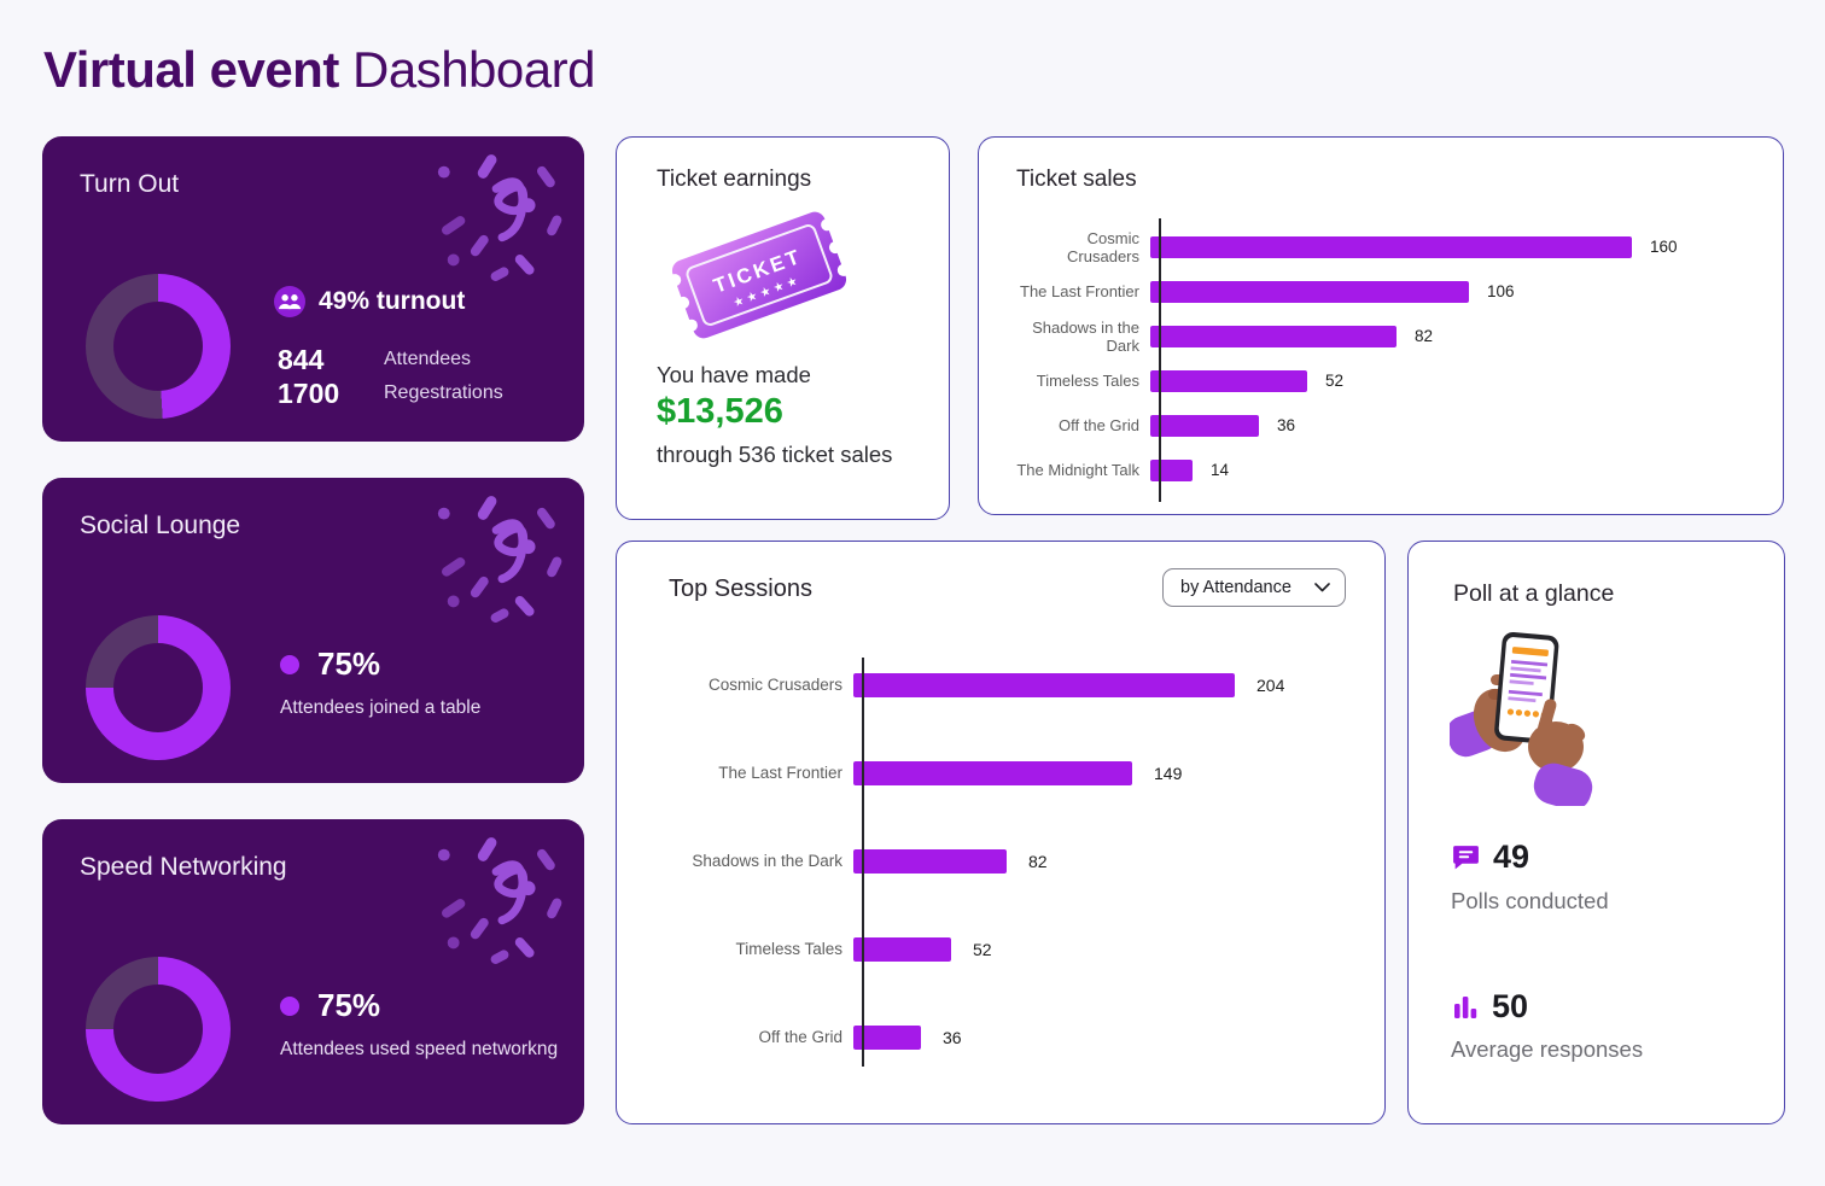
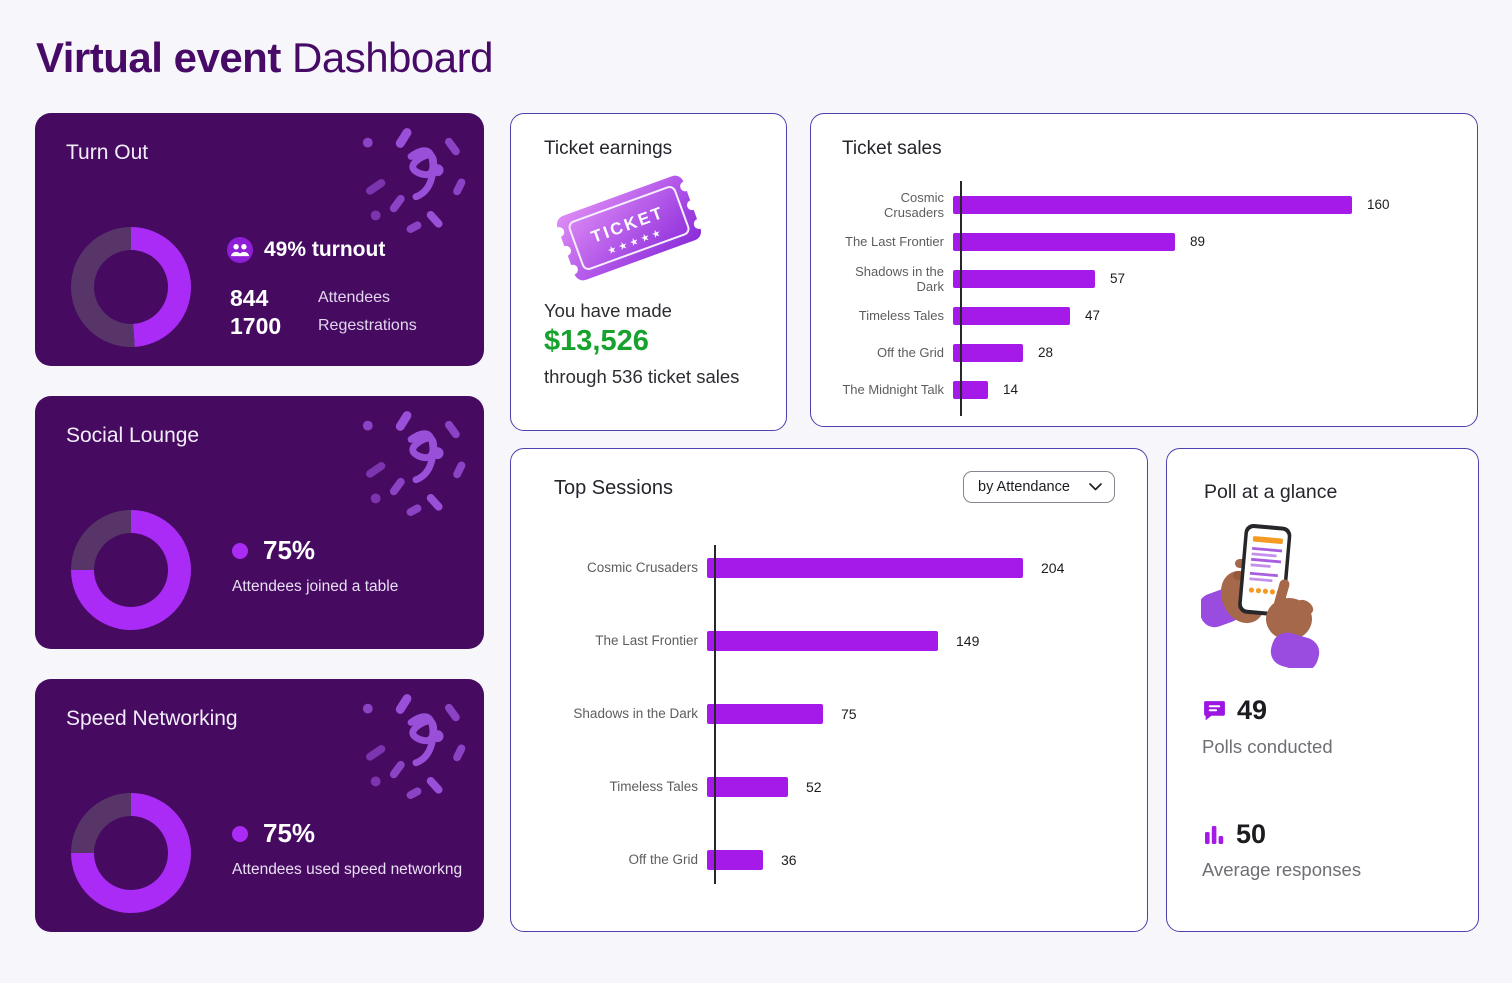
Ticket sales/The Last Frontier: 106 -> 89
Ticket sales/Shadows in the Dark: 82 -> 57
Ticket sales/Timeless Tales: 52 -> 47
Ticket sales/Off the Grid: 36 -> 28
Top Sessions/Shadows in the Dark: 82 -> 75
